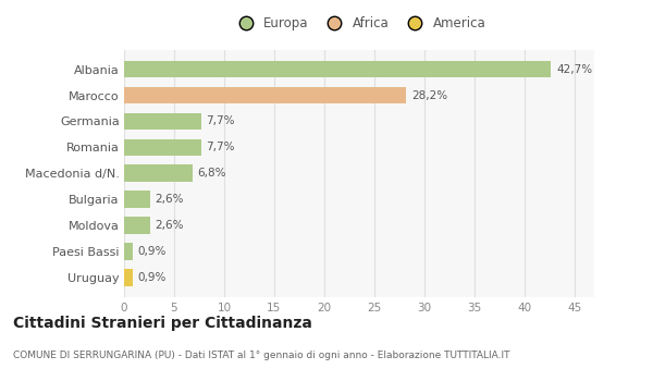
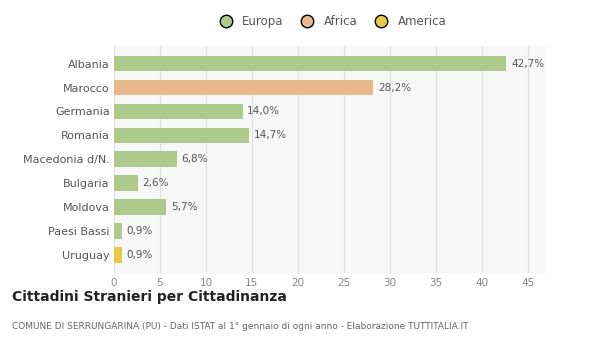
Germania: 7,7% -> 14,0%
Romania: 7,7% -> 14,7%
Moldova: 2,6% -> 5,7%
